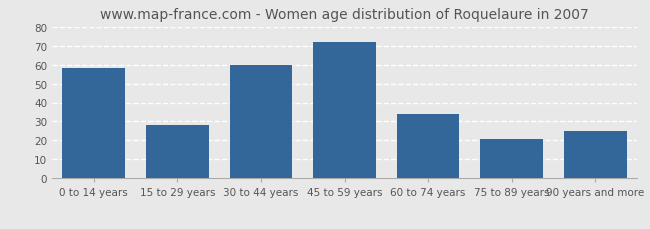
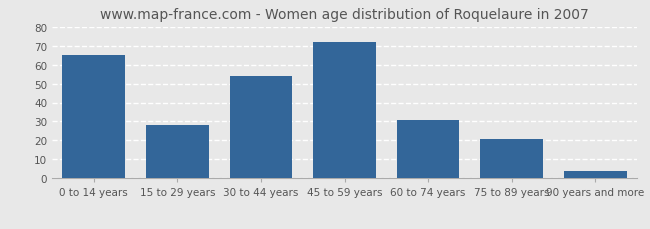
0 to 14 years: 58 -> 65
30 to 44 years: 60 -> 54
60 to 74 years: 34 -> 31
90 years and more: 25 -> 4
